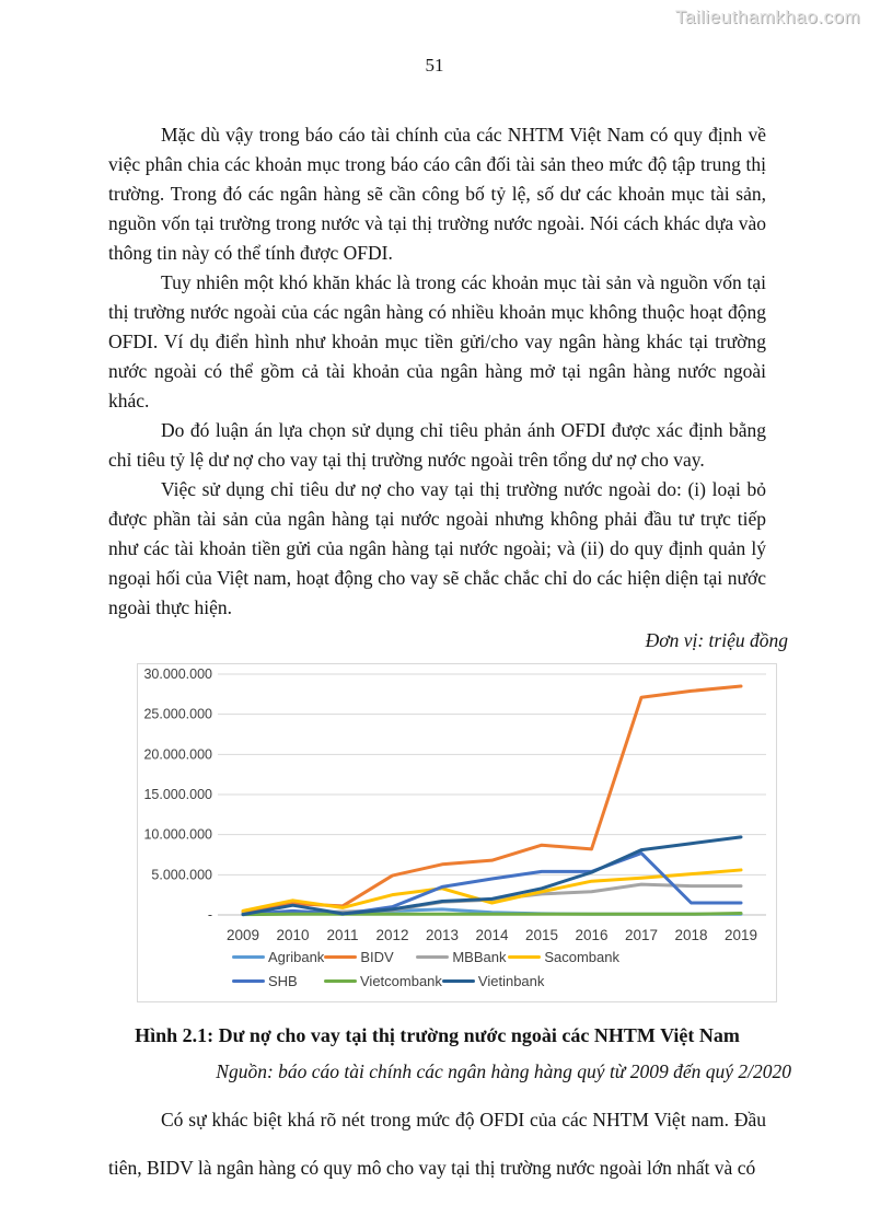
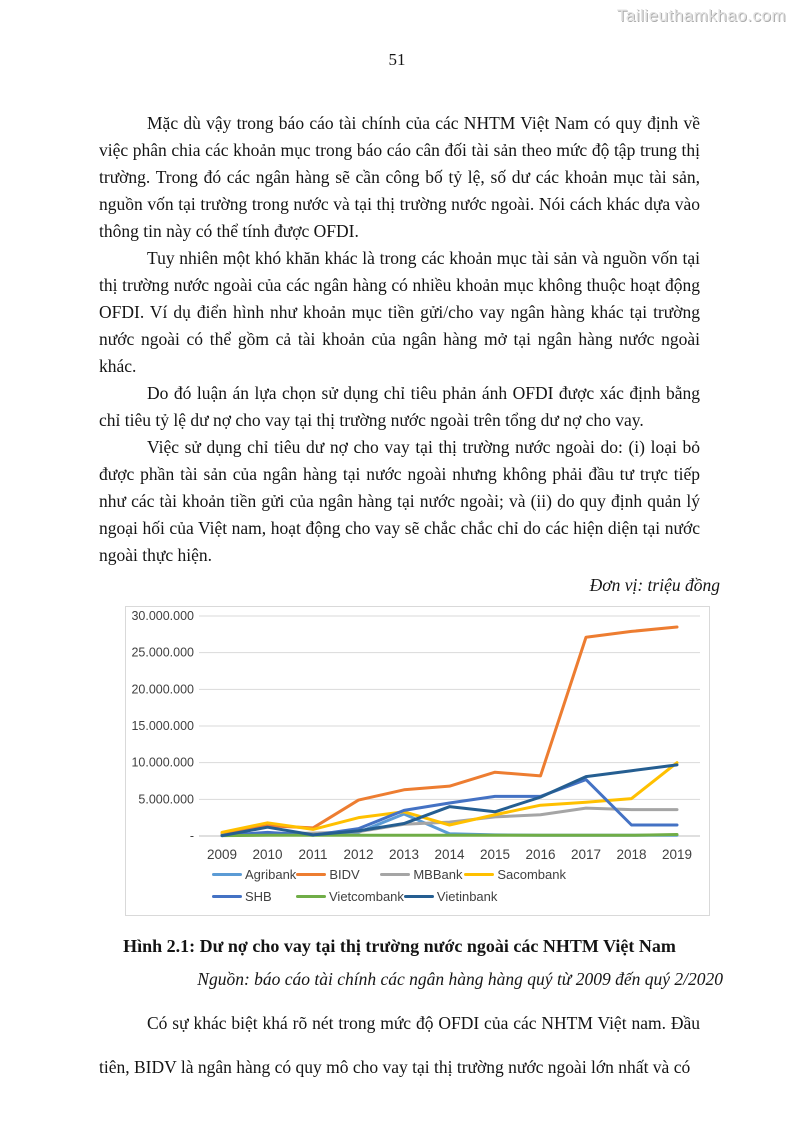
Agribank/2013: 1000000 -> 3000000
Vietinbank/2014: 2000000 -> 4000000
Sacombank/2019: 6000000 -> 10000000
